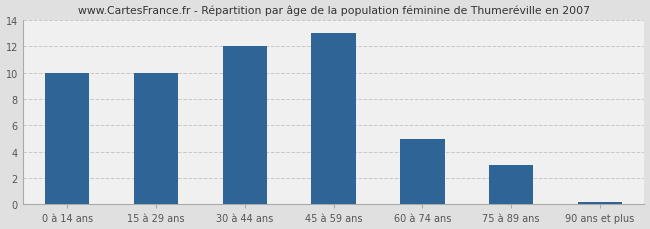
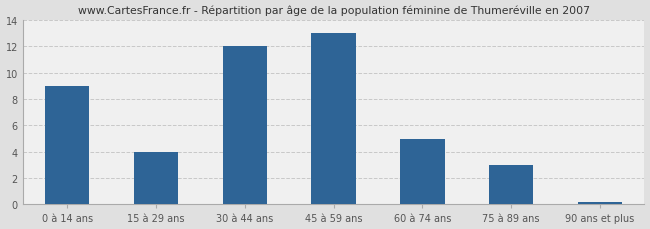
0 à 14 ans: 10.0 -> 9.0
15 à 29 ans: 10.0 -> 4.0
